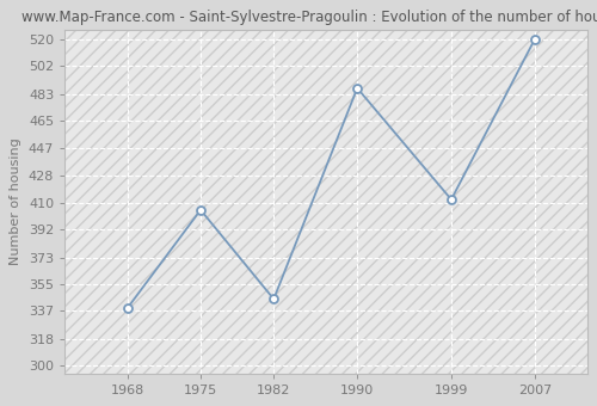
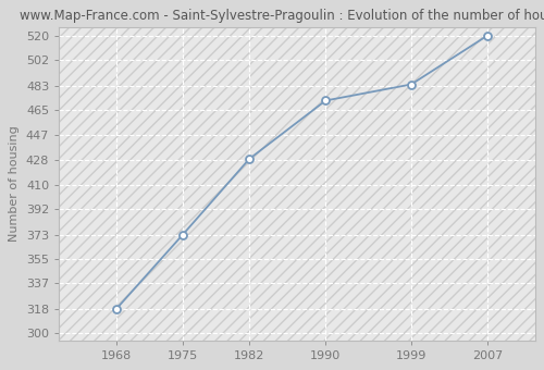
1968: 339 -> 318
1975: 405 -> 373
1982: 345 -> 429
1990: 487 -> 472
1999: 412 -> 484
